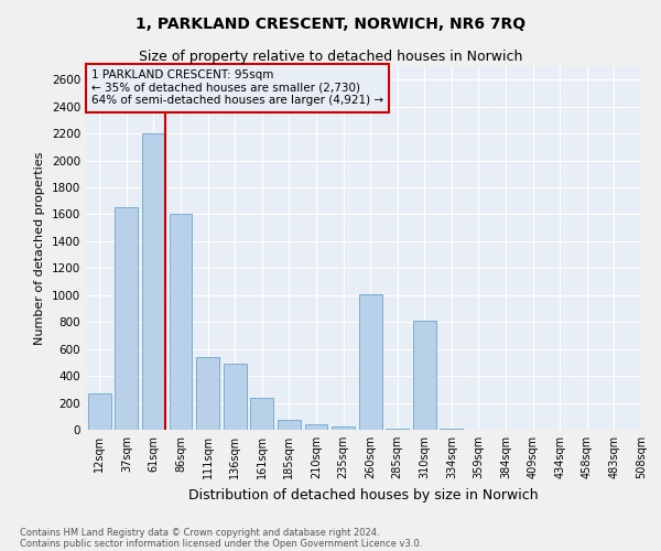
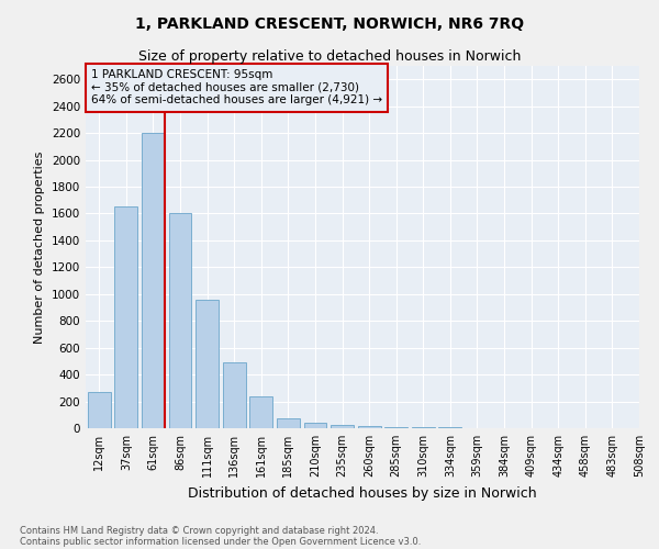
111sqm: 540 -> 960
260sqm: 1010 -> 20
310sqm: 810 -> 10
